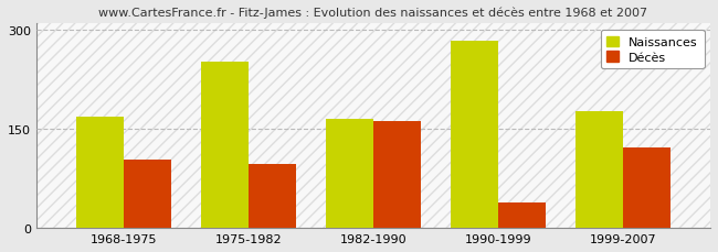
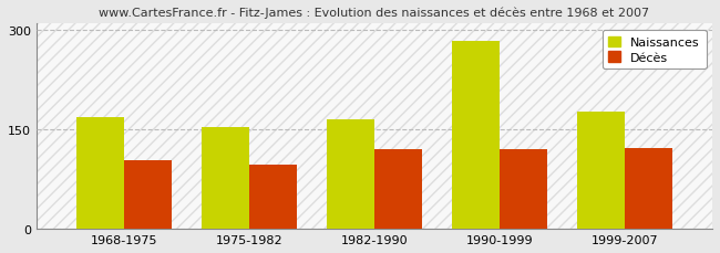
Naissances/1975-1982: 252 -> 153
Décès/1982-1990: 162 -> 120
Décès/1990-1999: 38 -> 120
